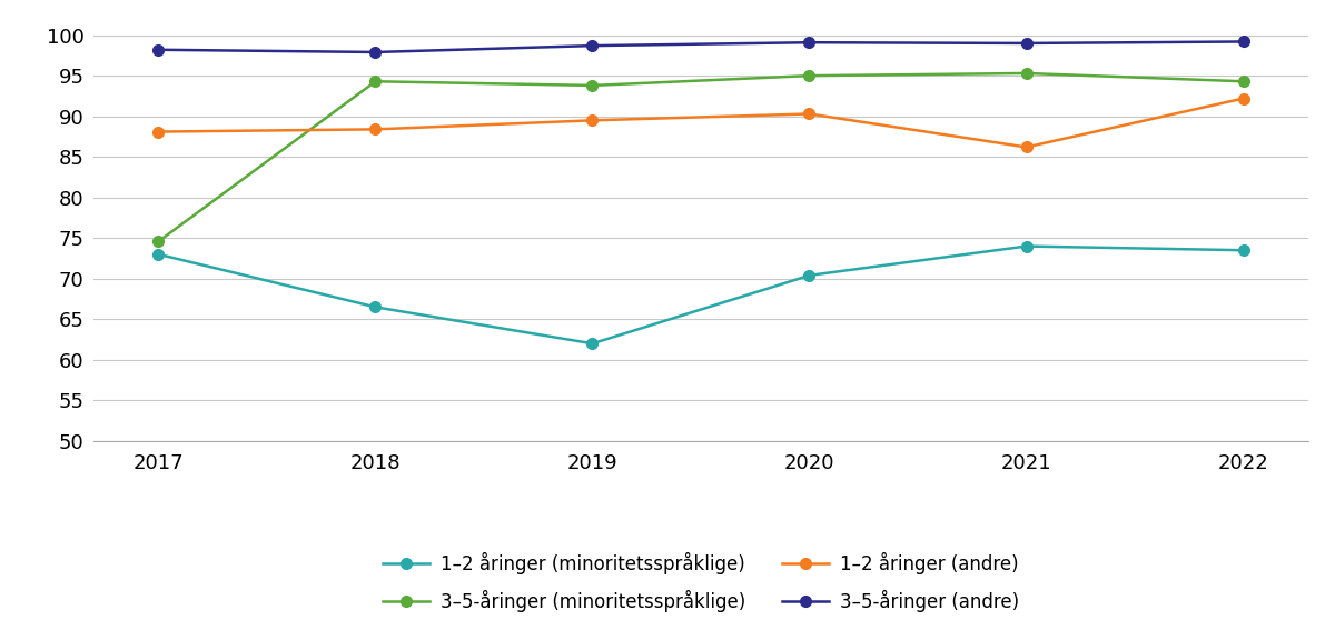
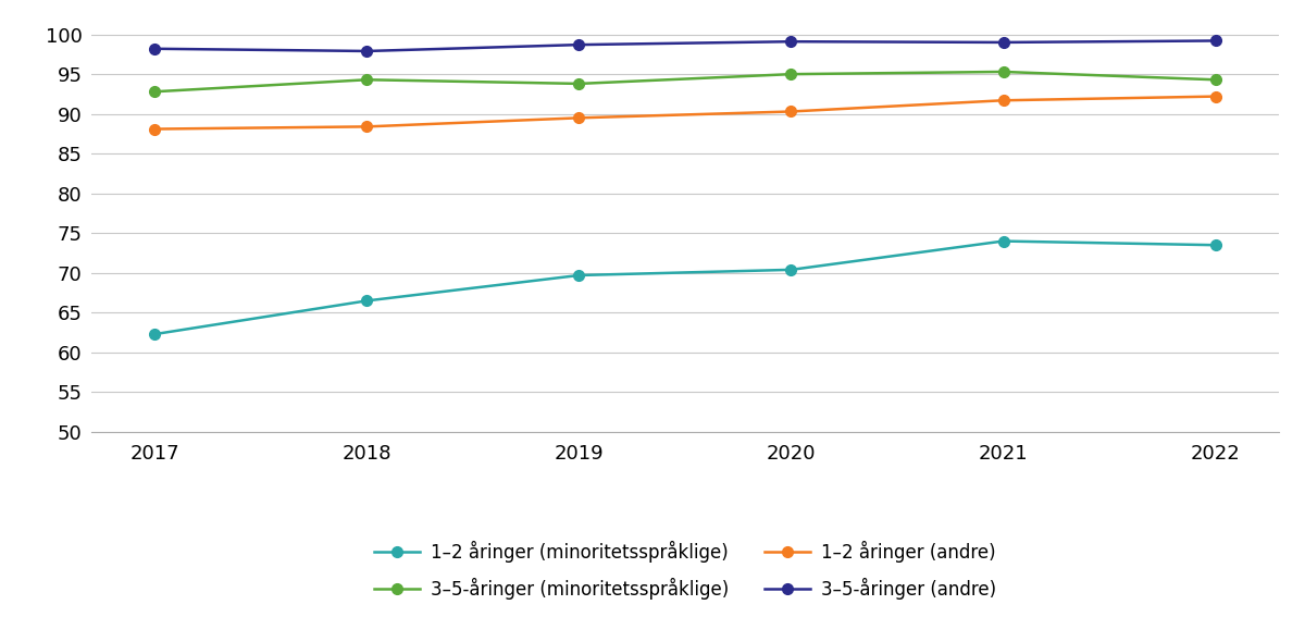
1–2 åringer (minoritetsspråklige)/2017: 73.0 -> 62.3
3–5-åringer (minoritetsspråklige)/2017: 74.6 -> 92.8
1–2 åringer (minoritetsspråklige)/2019: 62.0 -> 69.7
1–2 åringer (andre)/2021: 86.2 -> 91.7
